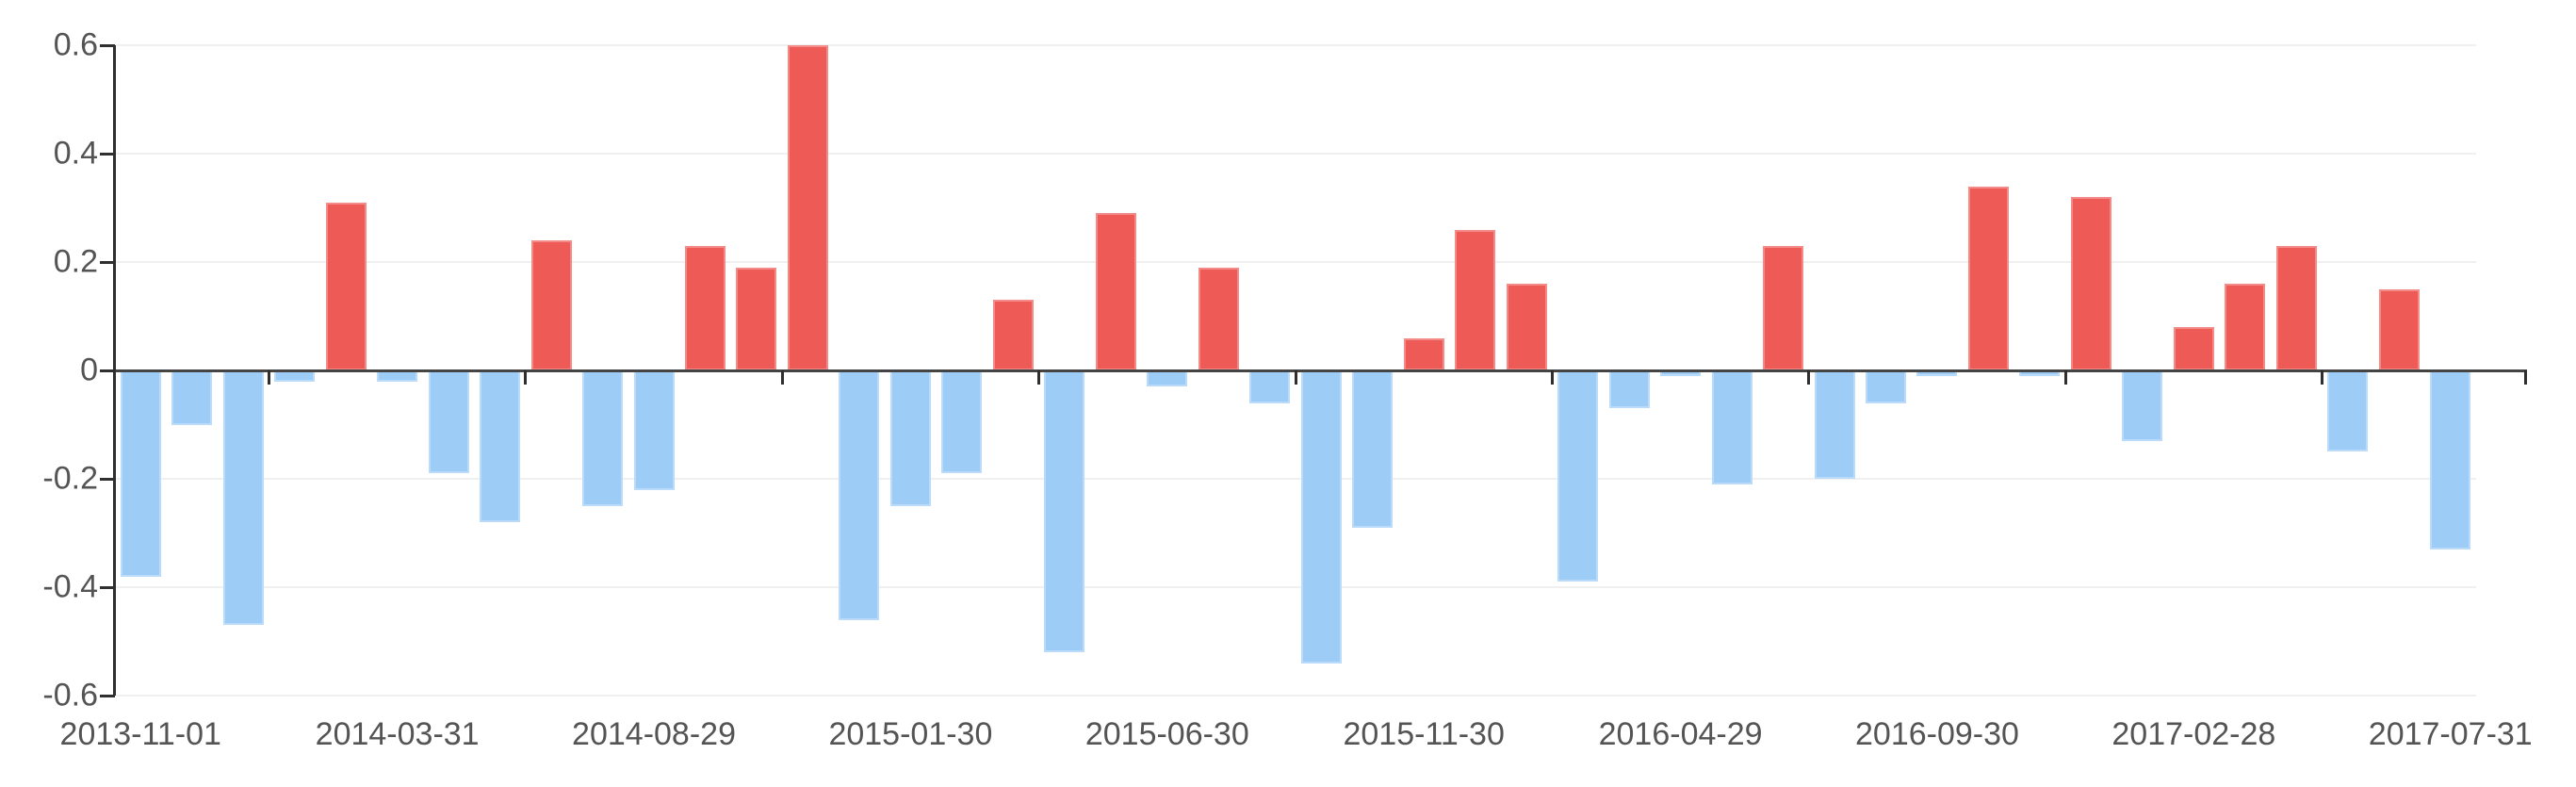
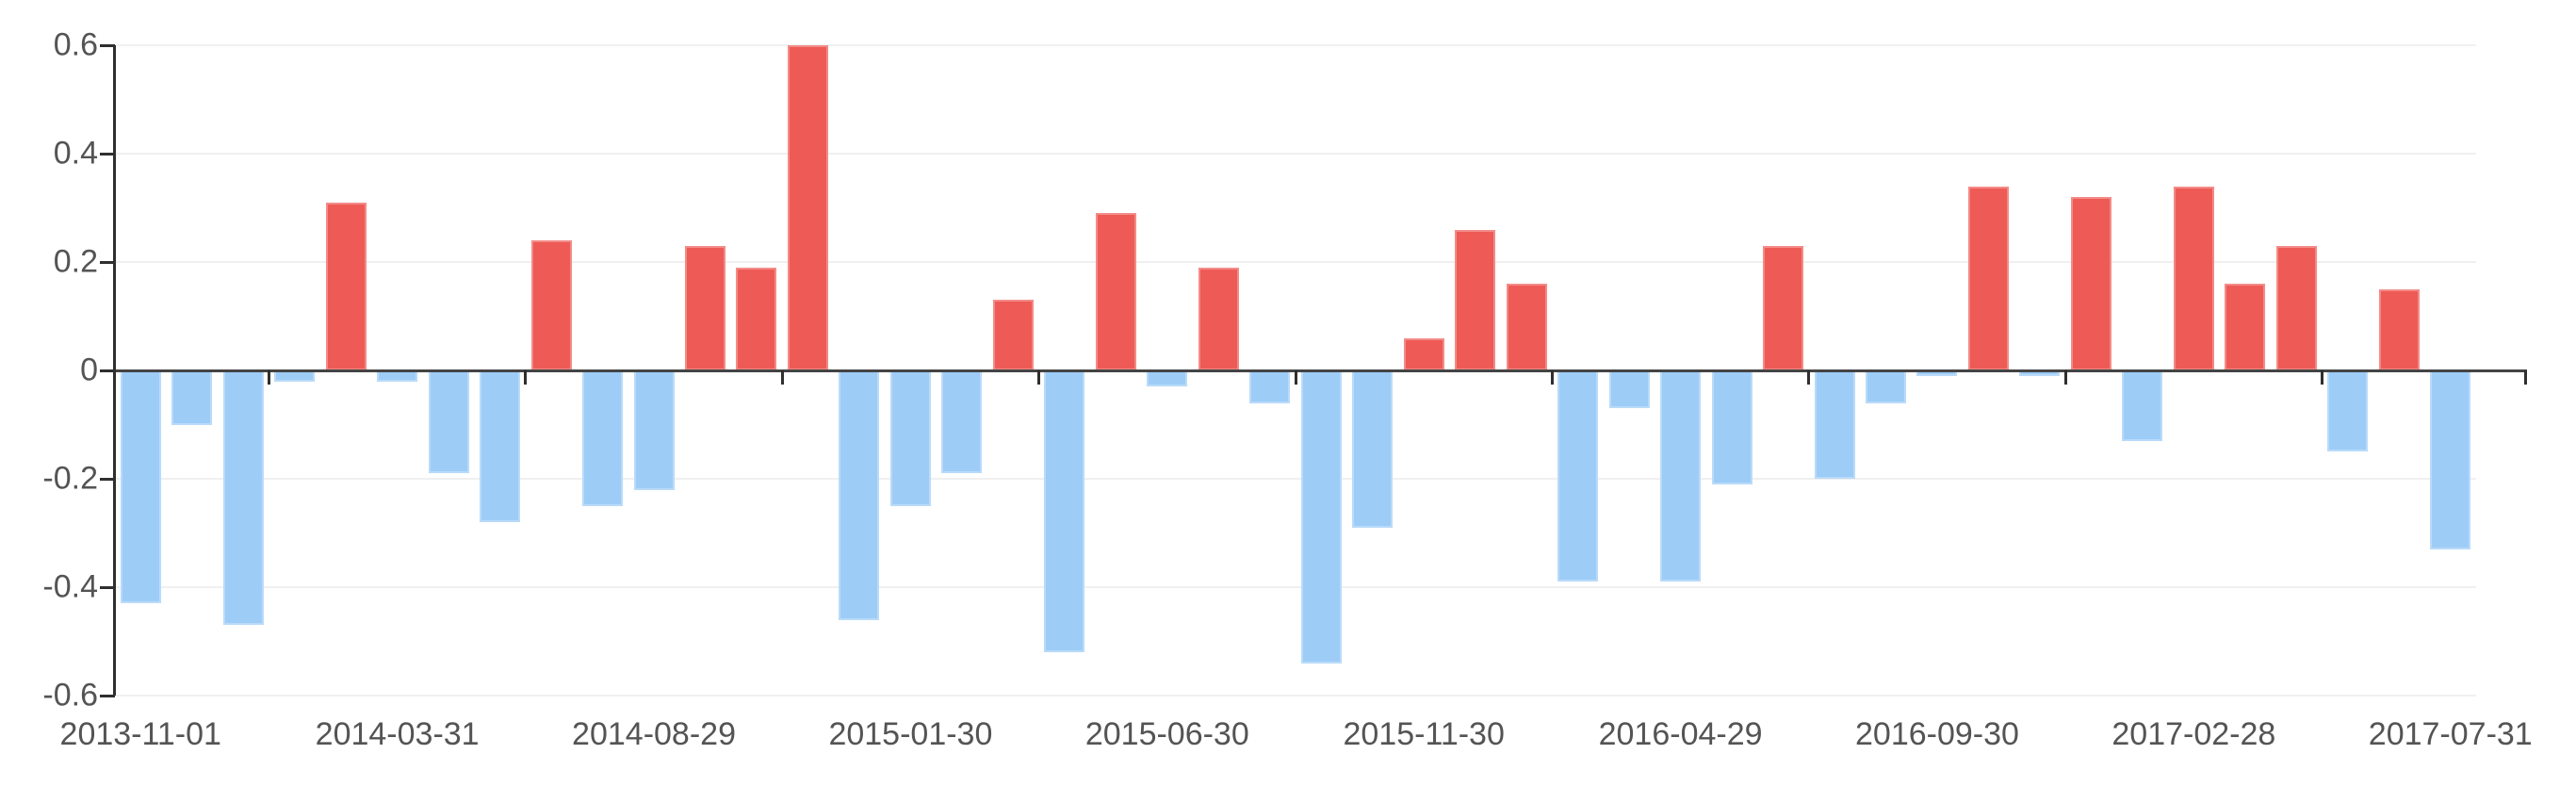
2013-11-01: -0.38 -> -0.43
2016-04-29: -0.01 -> -0.39
2017-02-28: 0.08 -> 0.34
